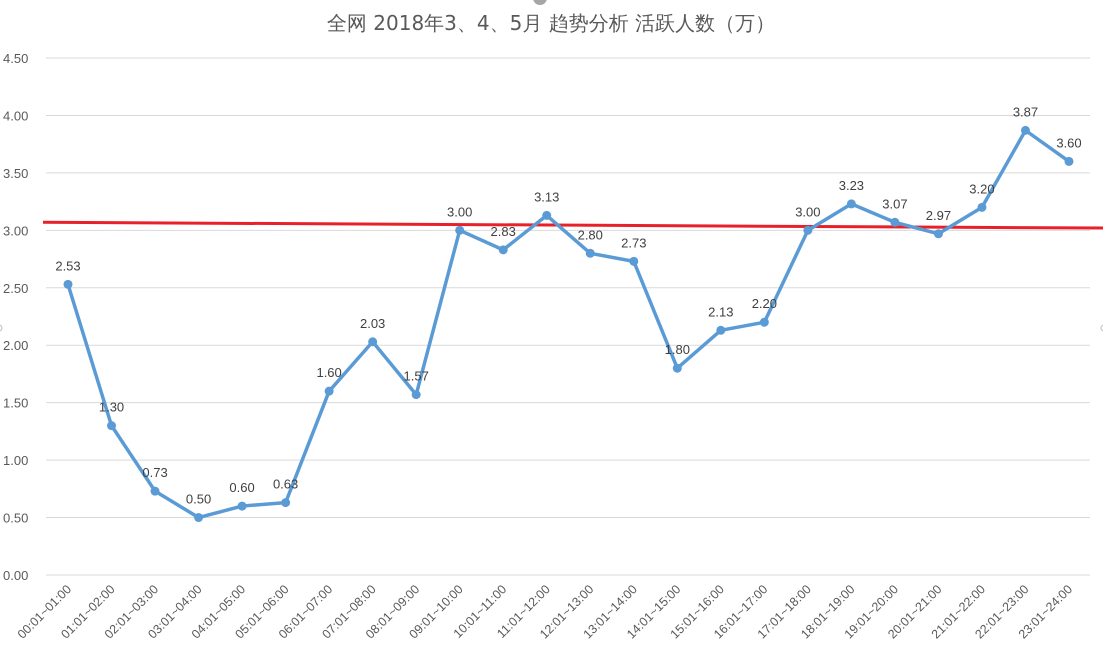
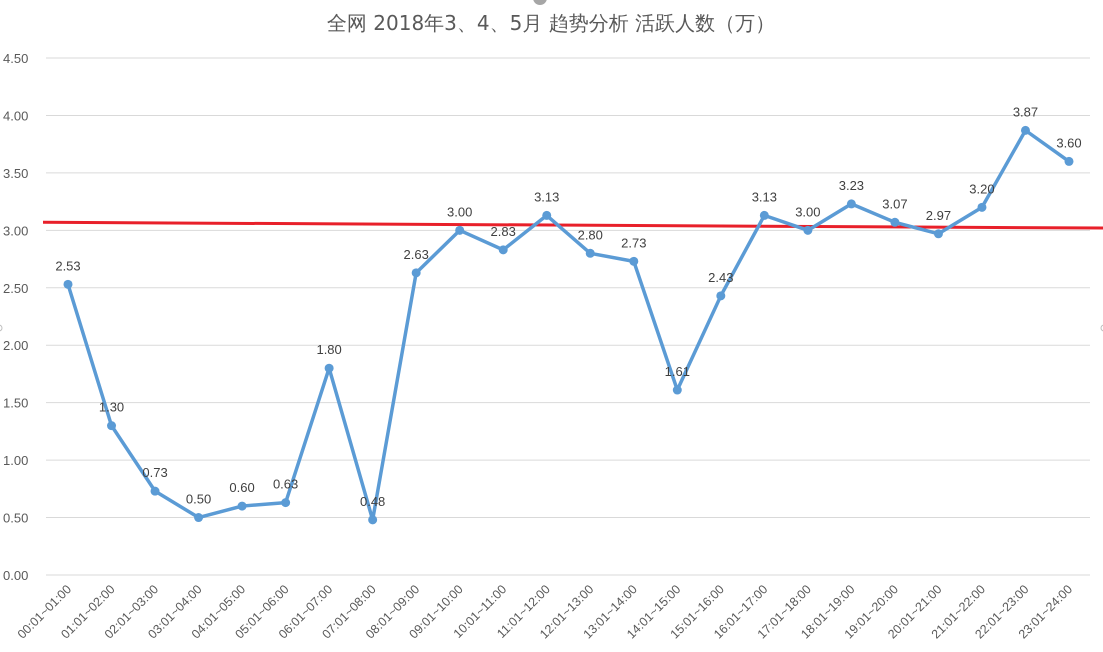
06:01~07:00: 1.60 -> 1.80
07:01~08:00: 2.03 -> 0.48
08:01~09:00: 1.57 -> 2.63
14:01~15:00: 1.80 -> 1.61
15:01~16:00: 2.13 -> 2.43
16:01~17:00: 2.20 -> 3.13
